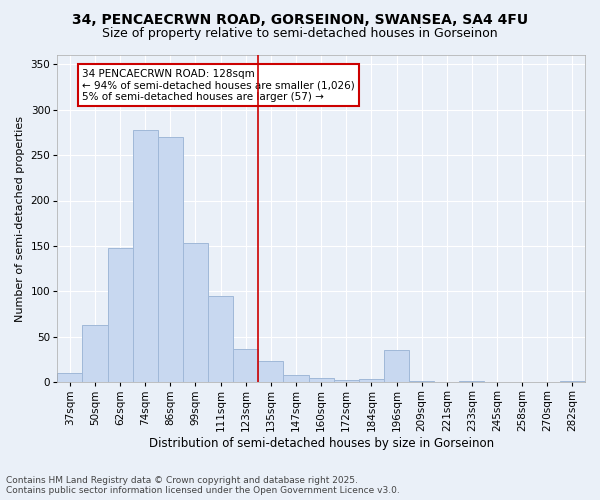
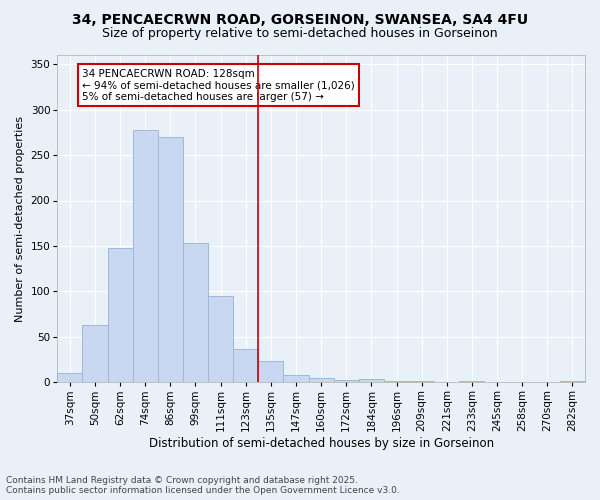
196sqm: 36 -> 2
